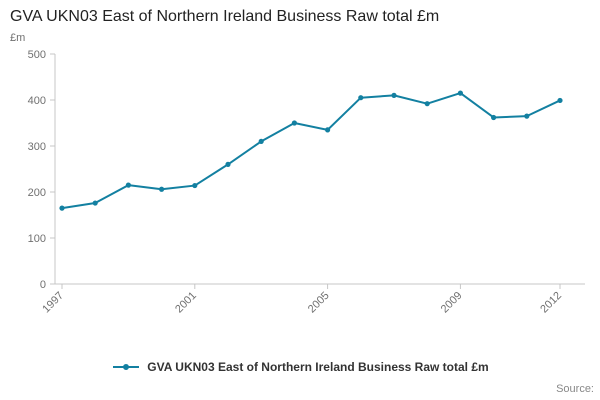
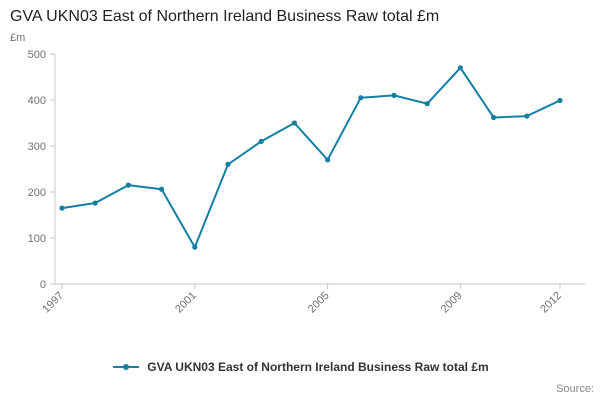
2001: 210 -> 80
2005: 340 -> 270
2009: 420 -> 470
